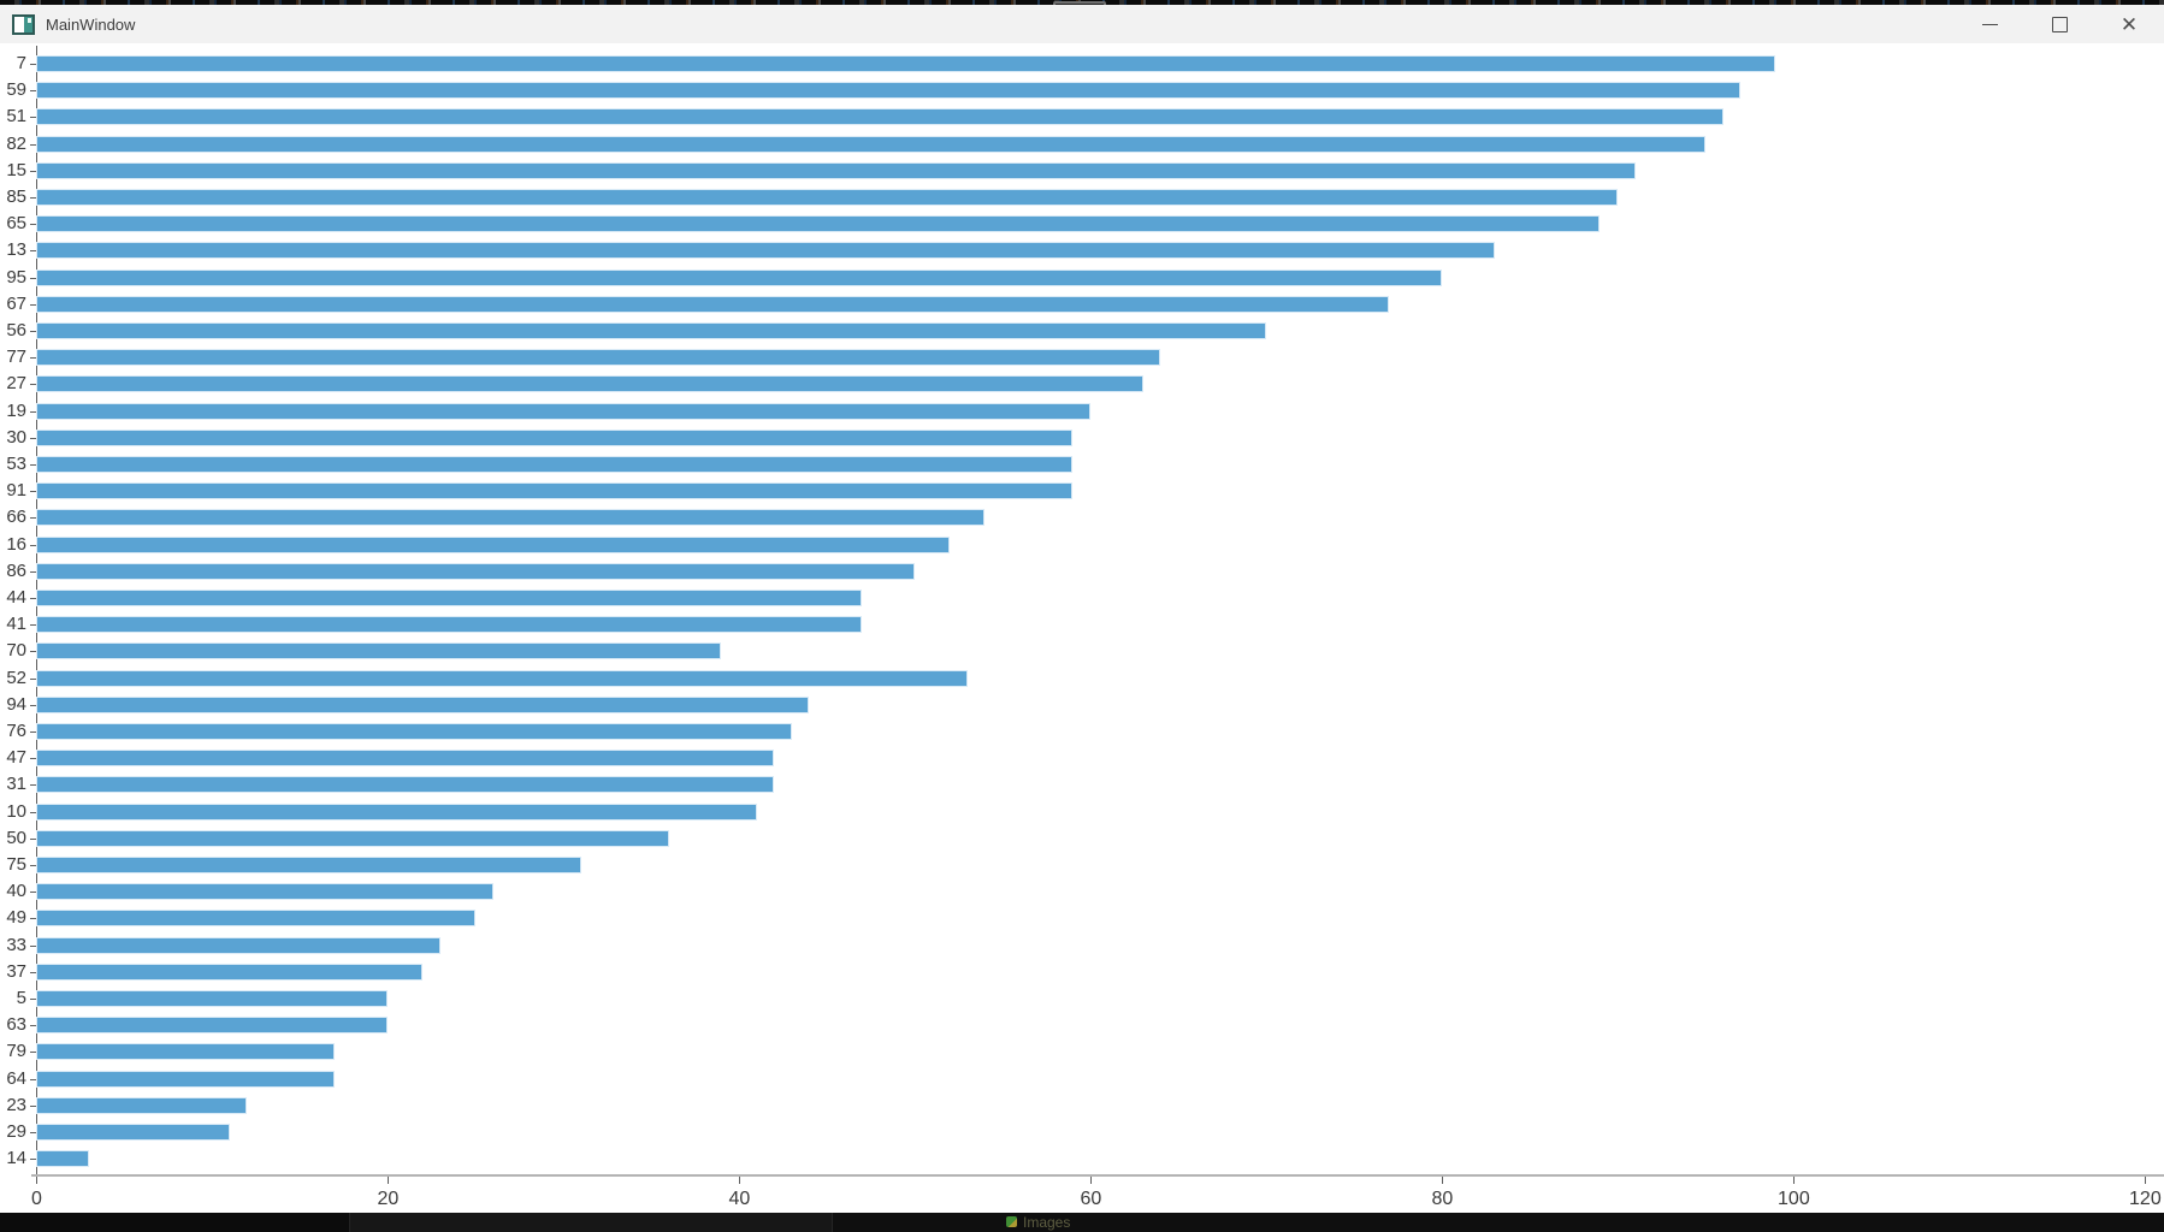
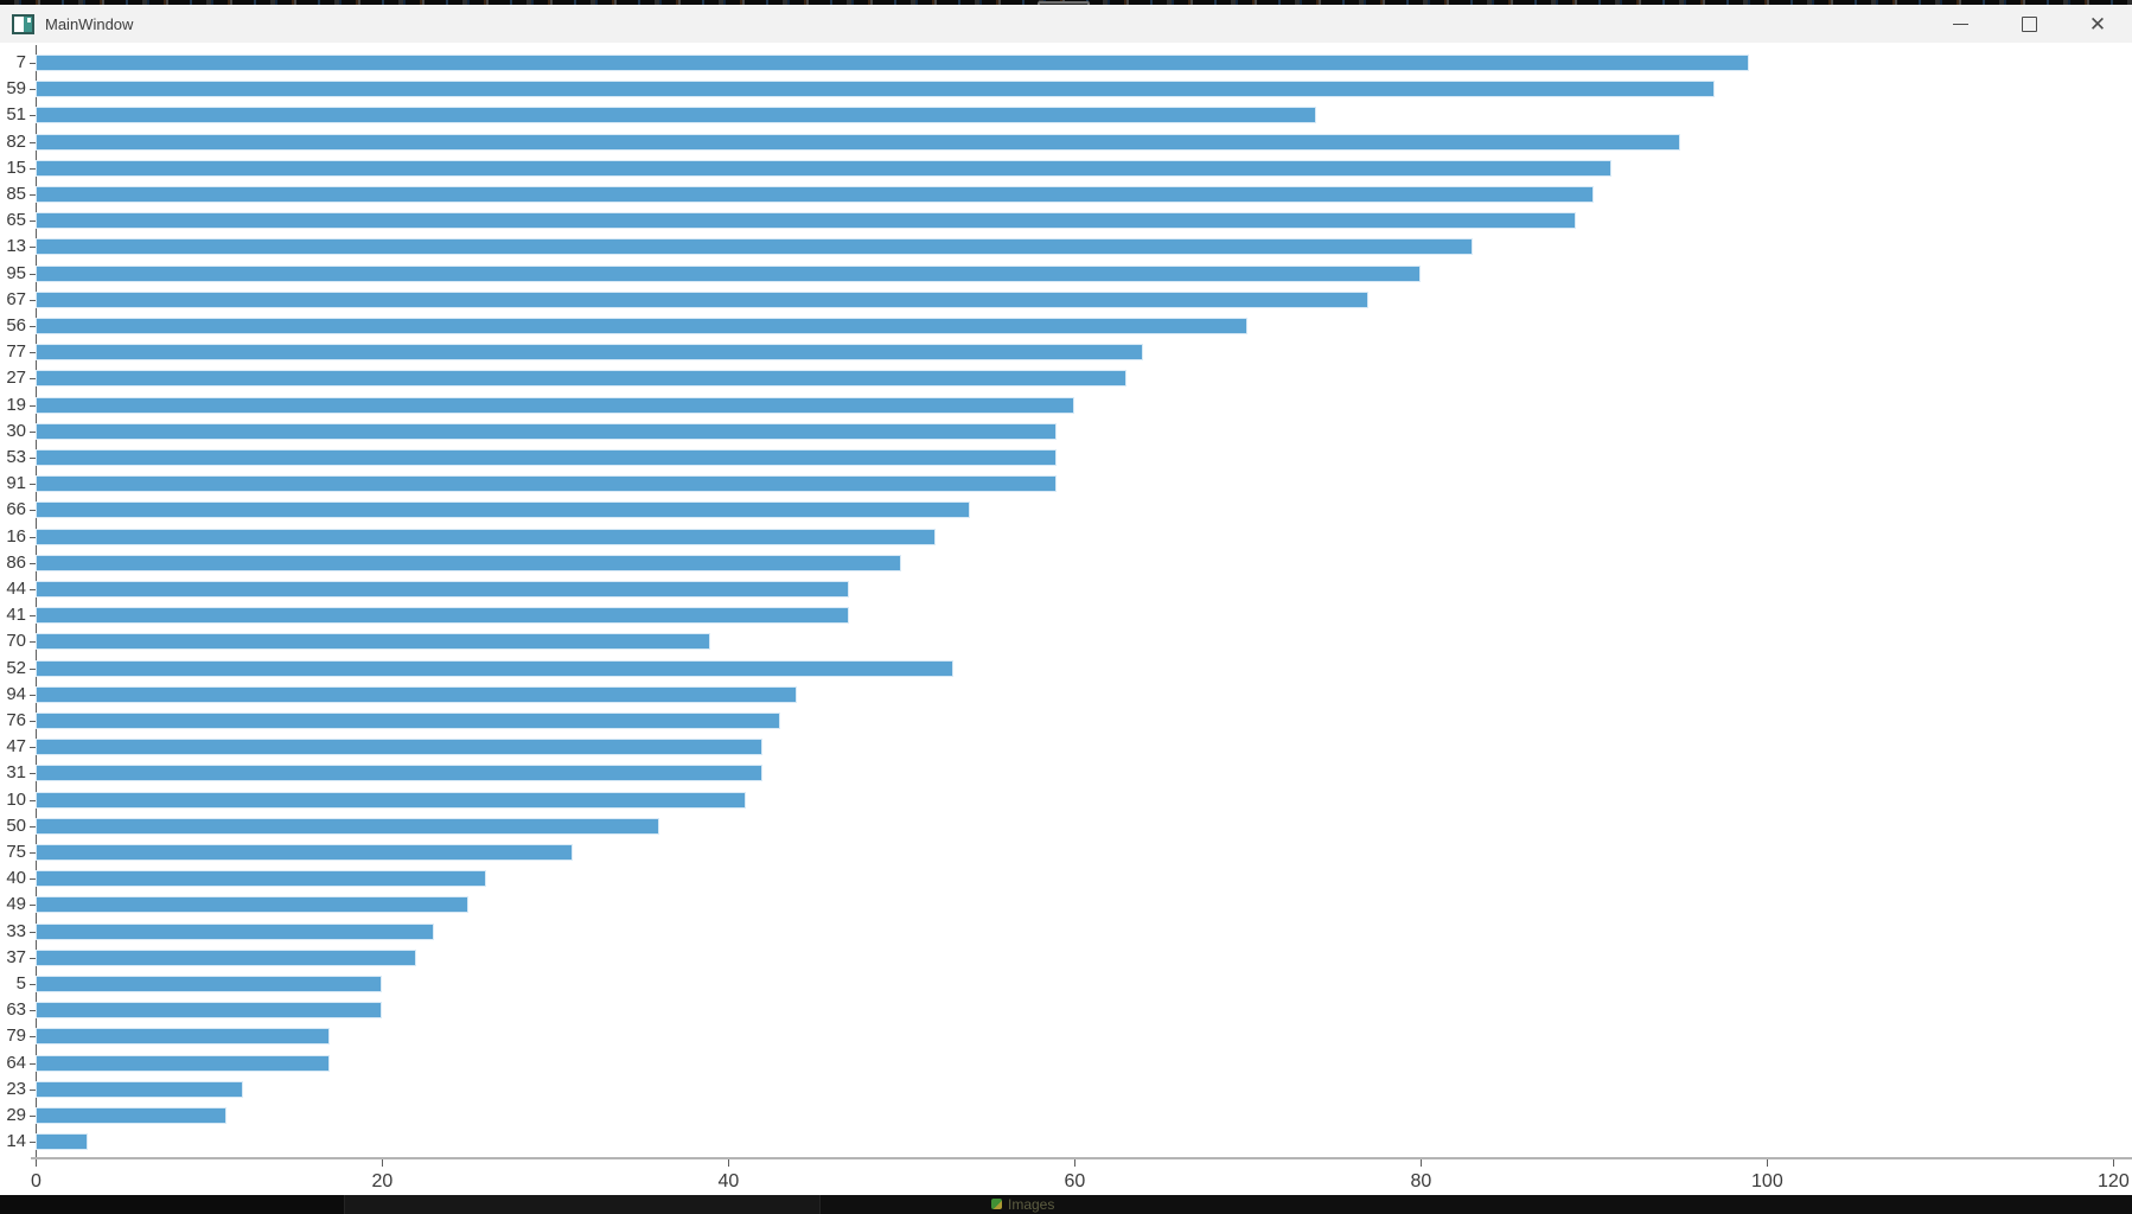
51: 96 -> 74
